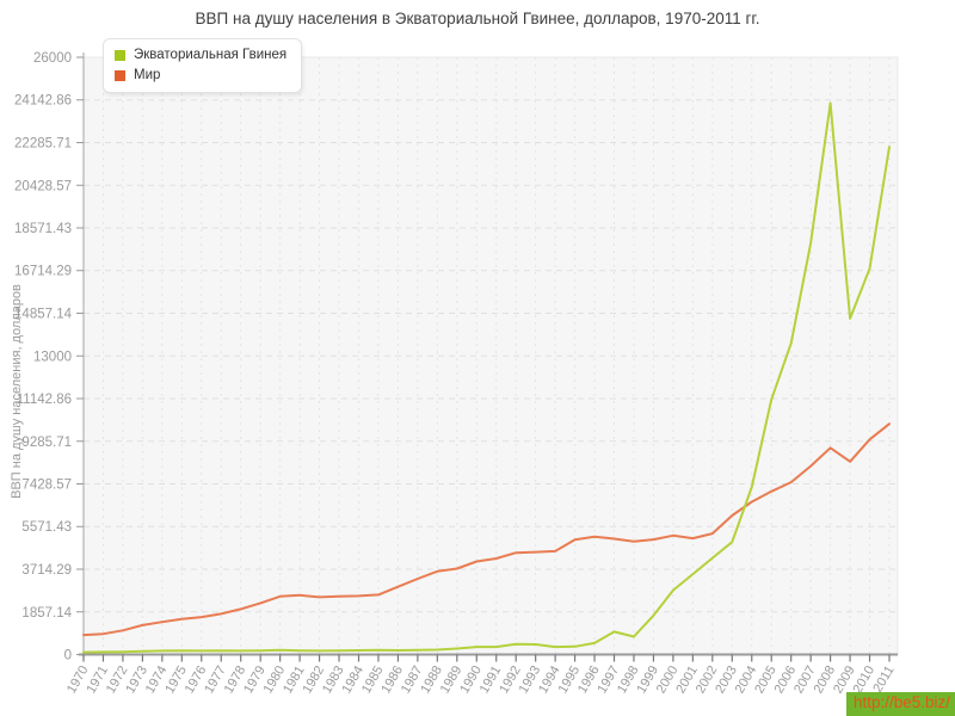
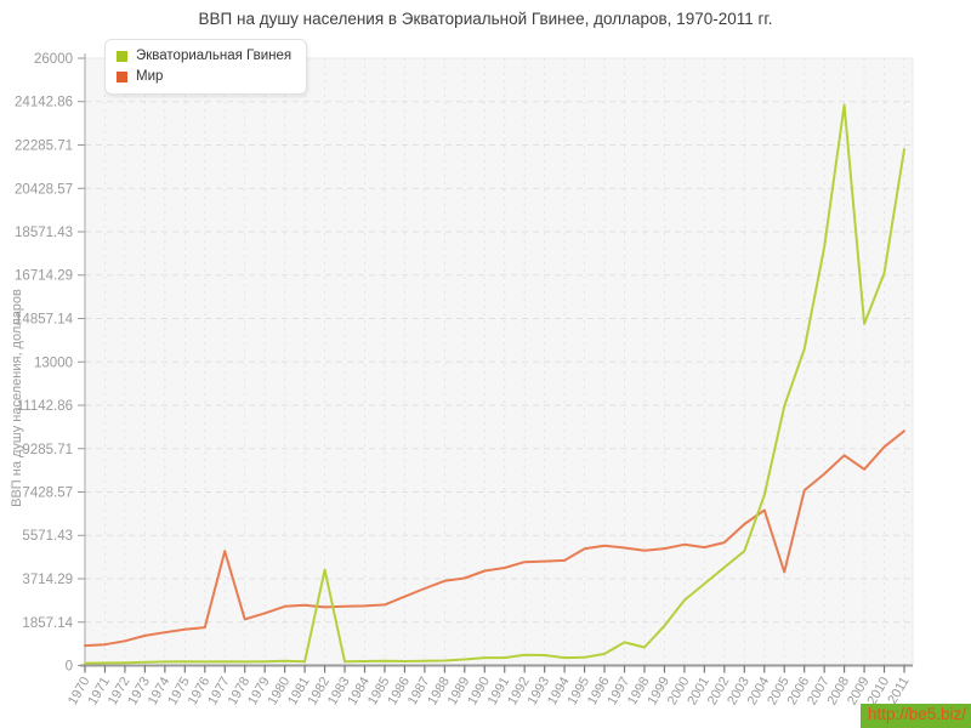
Мир/1977: 1800 -> 4900
Экваториальная Гвинея/1982: 200 -> 4100
Мир/2005: 7100 -> 4000
